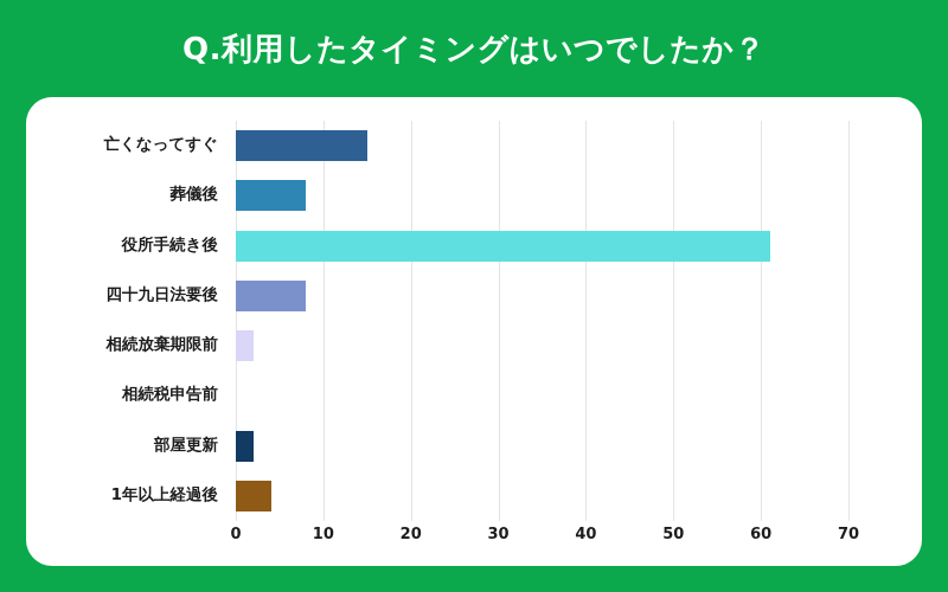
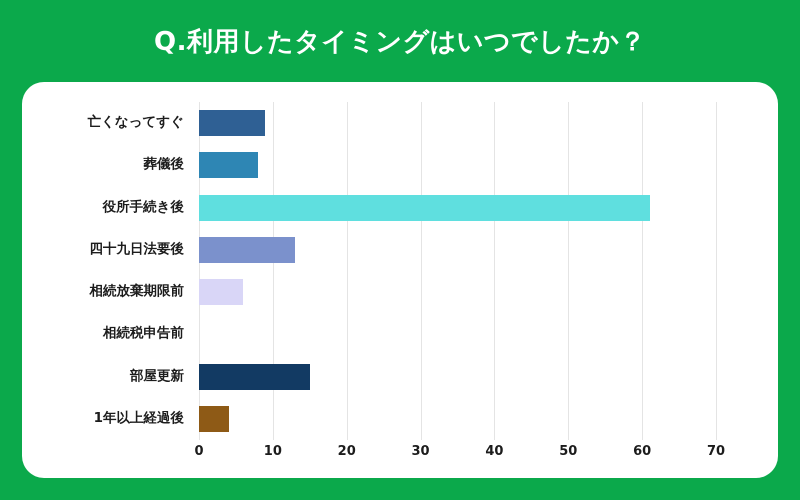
亡くなってすぐ: 15 -> 9
四十九日法要後: 8 -> 13
相続放棄期限前: 2 -> 6
部屋更新: 2 -> 15
